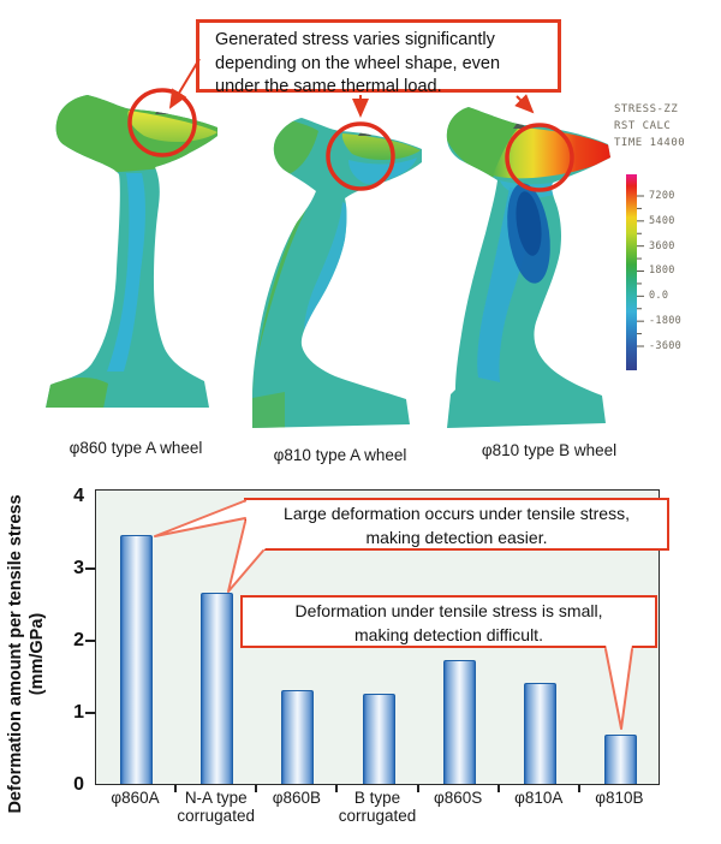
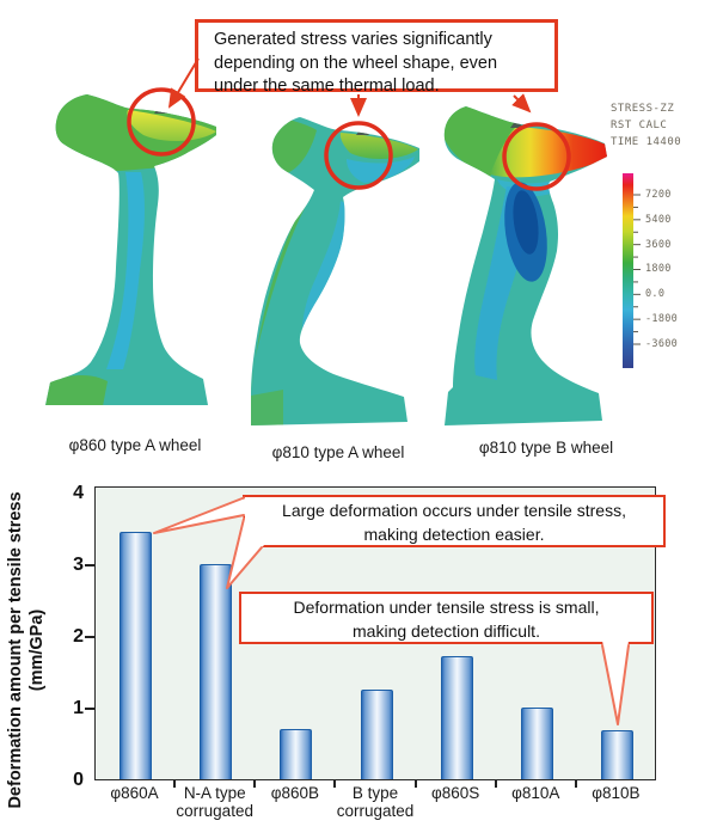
N-A type corrugated: 2,6 -> 3,0
φ860B: 1,3 -> 0,7
φ810A: 1,4 -> 1,0
